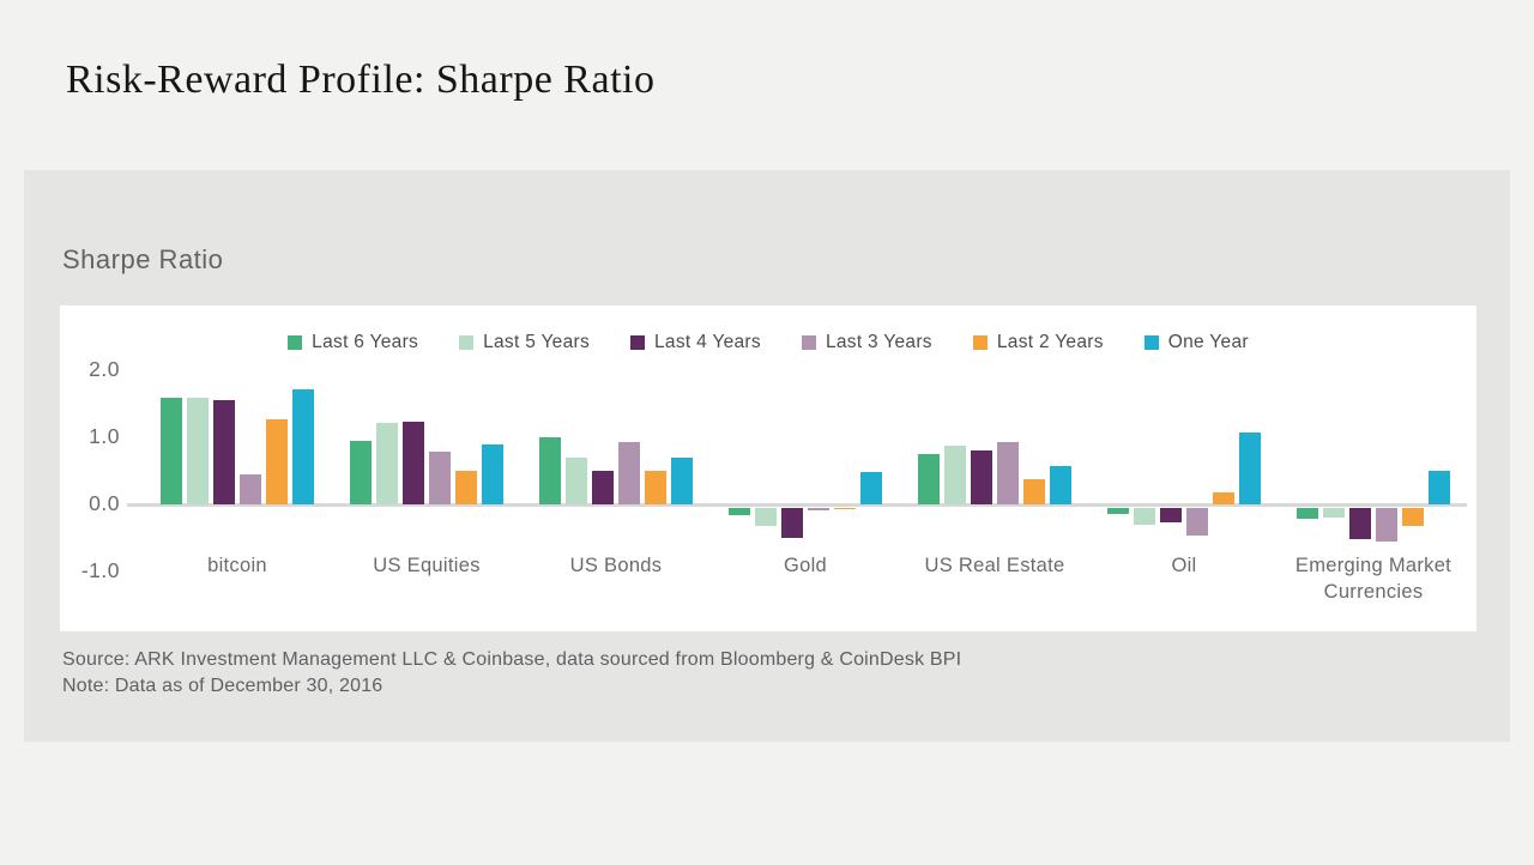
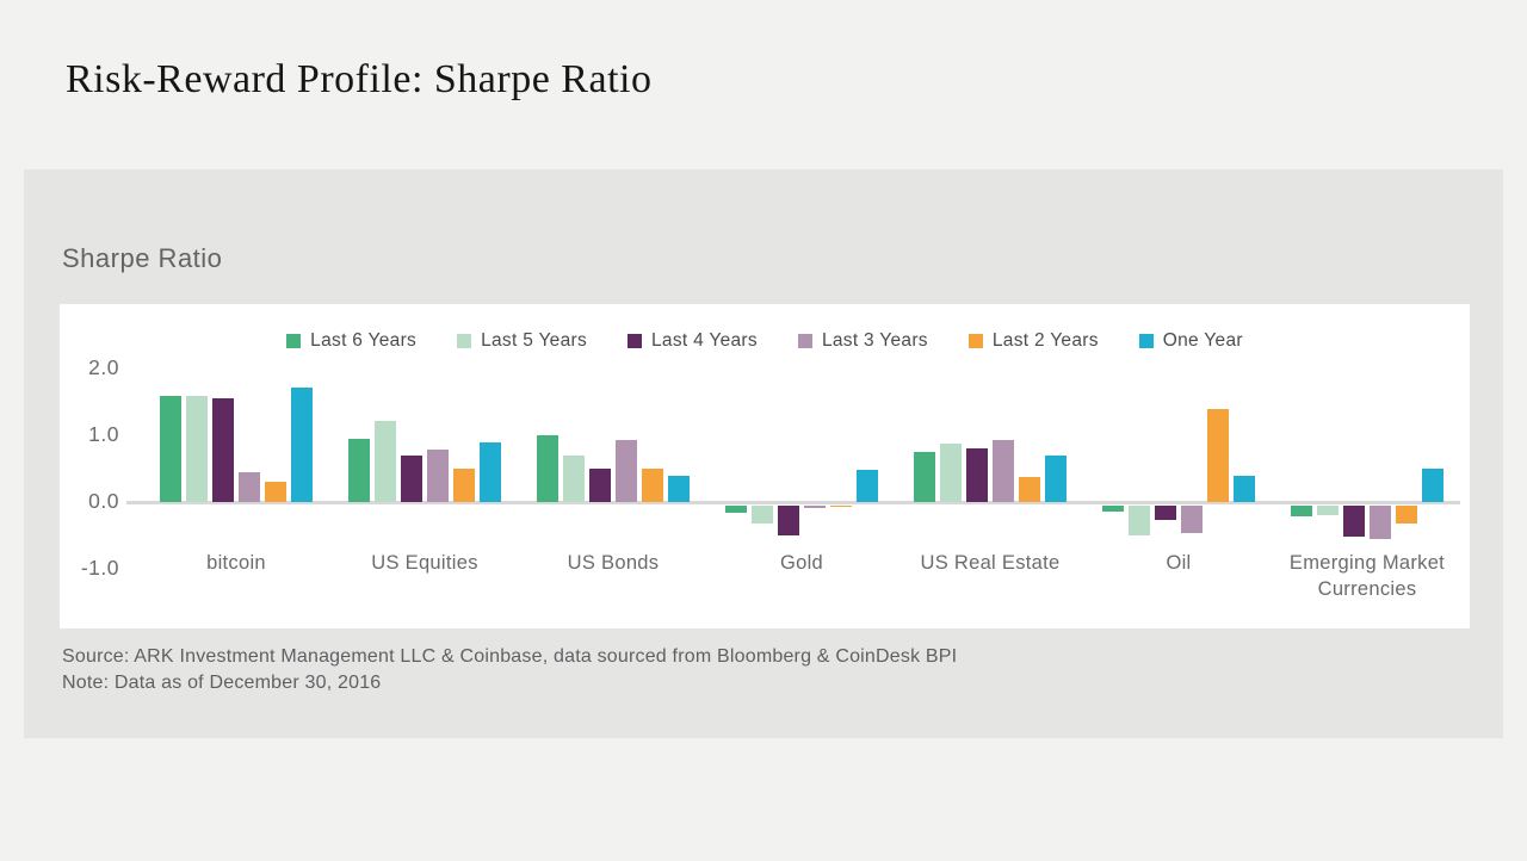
Last 2 Years/bitcoin: 1.3 -> 0.3
Last 4 Years/US Equities: 1.2 -> 0.7
One Year/US Bonds: 0.7 -> 0.4
One Year/US Real Estate: 0.6 -> 0.7
Last 5 Years/Oil: -0.3 -> -0.5
Last 2 Years/Oil: 0.2 -> 1.4
One Year/Oil: 1.1 -> 0.4
